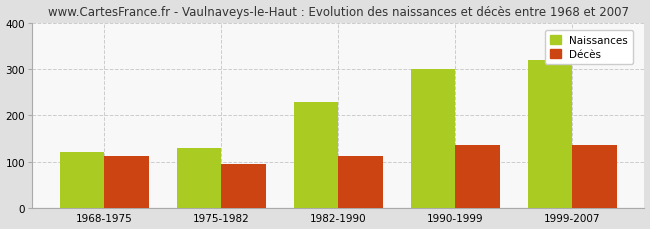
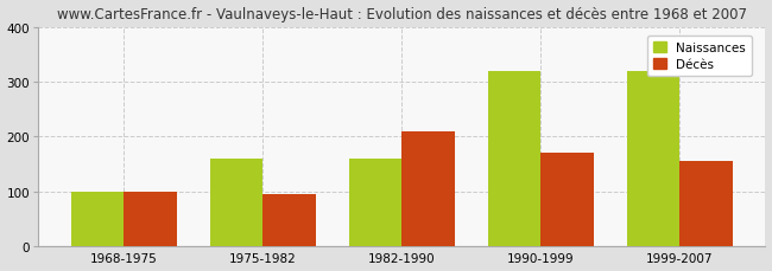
Naissances/1968-1975: 120 -> 100
Décès/1968-1975: 113 -> 100
Naissances/1975-1982: 130 -> 160
Naissances/1982-1990: 230 -> 160
Décès/1982-1990: 112 -> 210
Naissances/1990-1999: 300 -> 320
Décès/1990-1999: 137 -> 170
Décès/1999-2007: 137 -> 155
